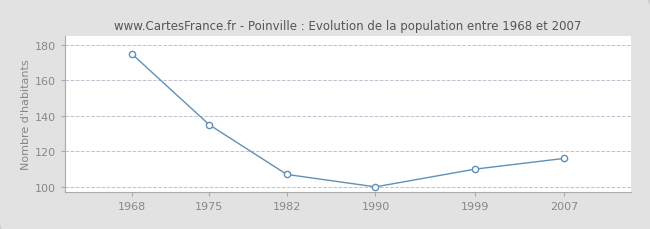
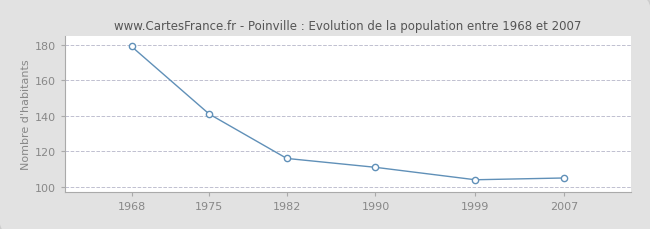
1968: 175 -> 179
1975: 135 -> 141
1982: 107 -> 116
1990: 100 -> 111
1999: 110 -> 104
2007: 116 -> 105
